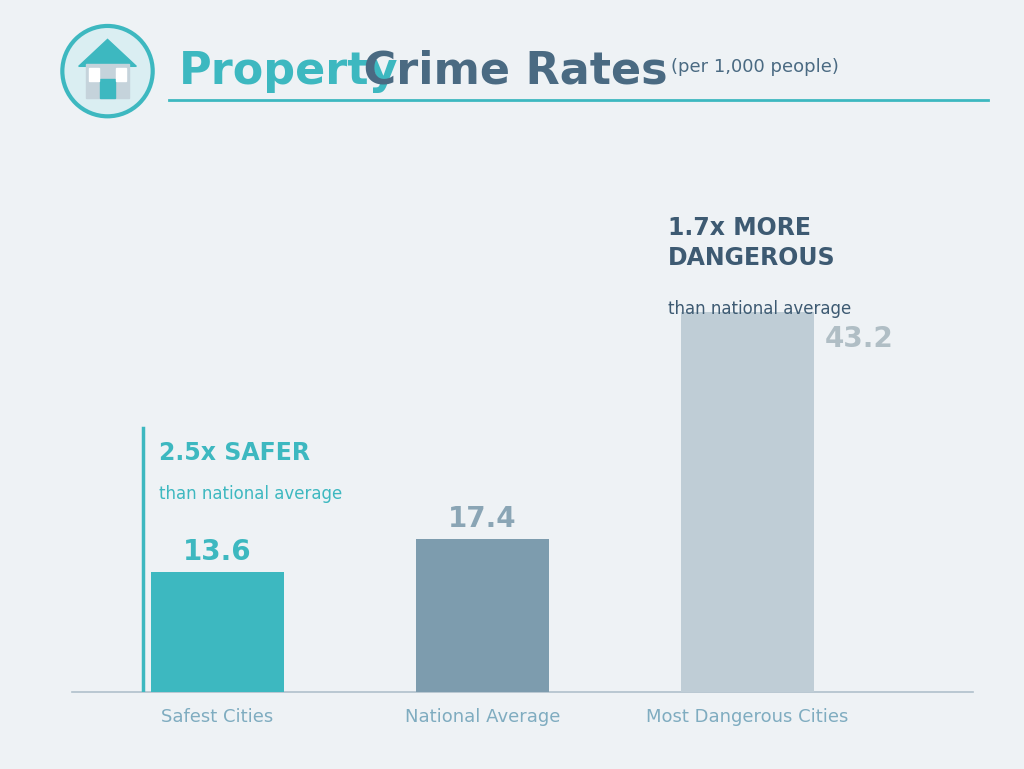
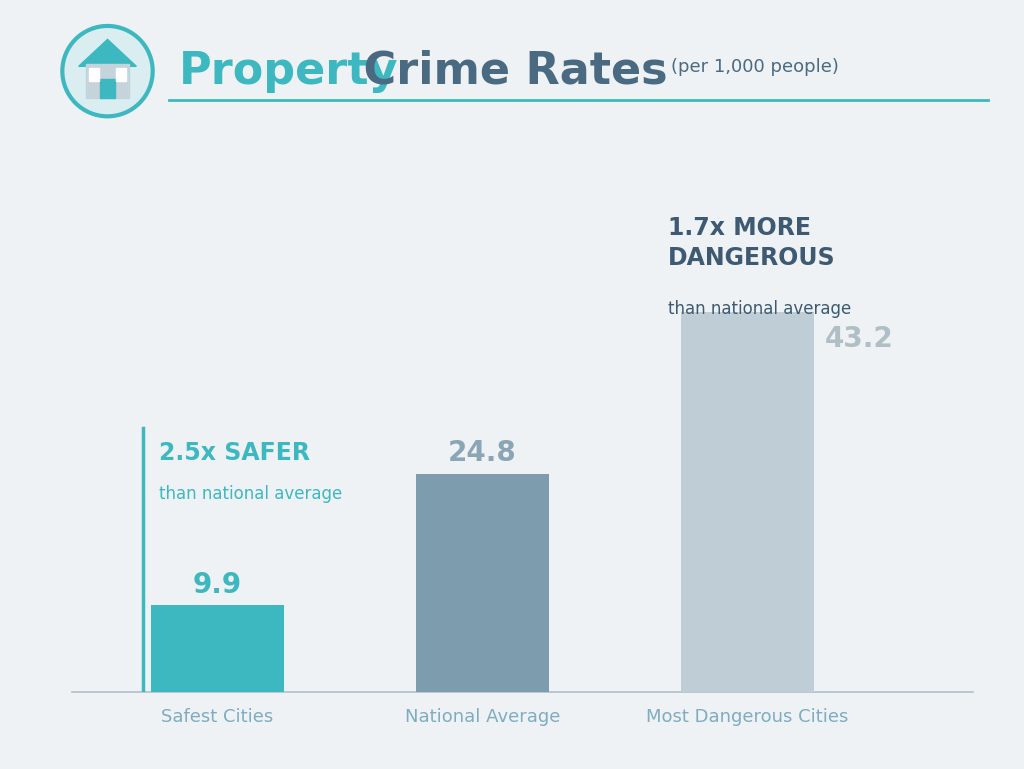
Safest Cities: 13.6 -> 9.9
National Average: 17.4 -> 24.8
